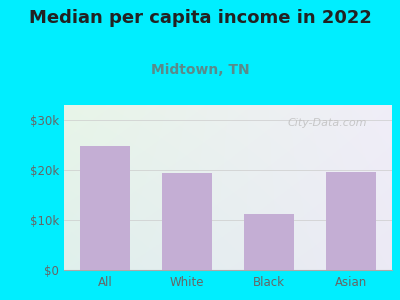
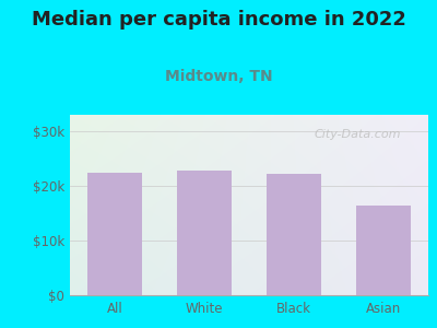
All: $24.8k -> $22.5k
White: $19.4k -> $22.8k
Black: $11.2k -> $22.3k
Asian: $19.6k -> $16.5k
